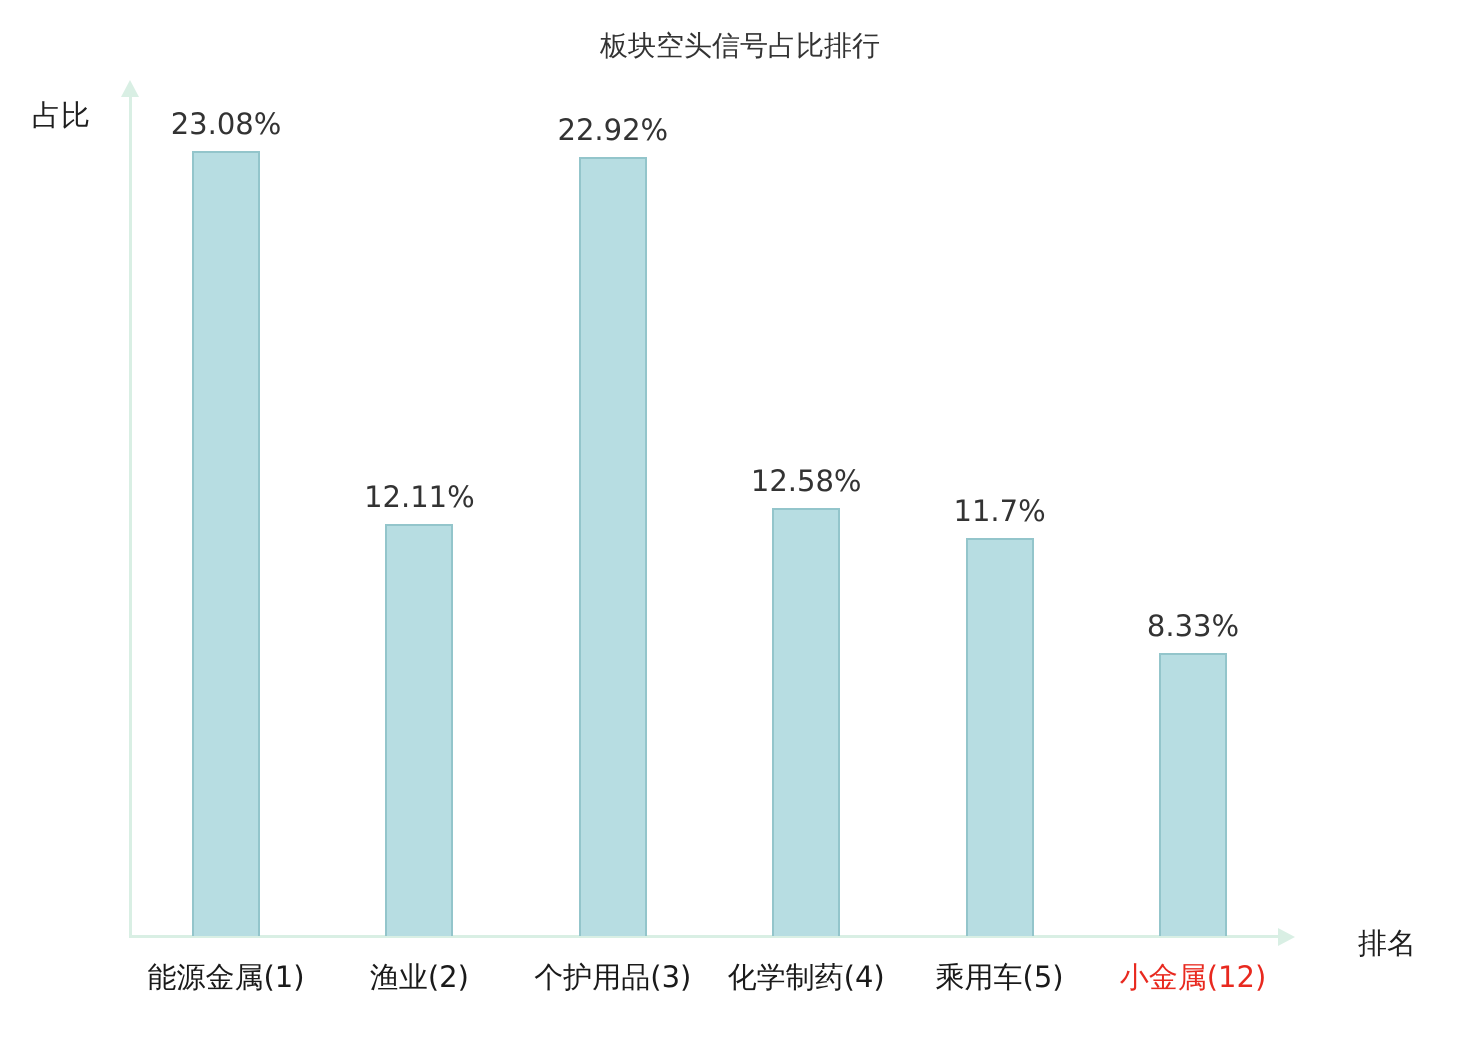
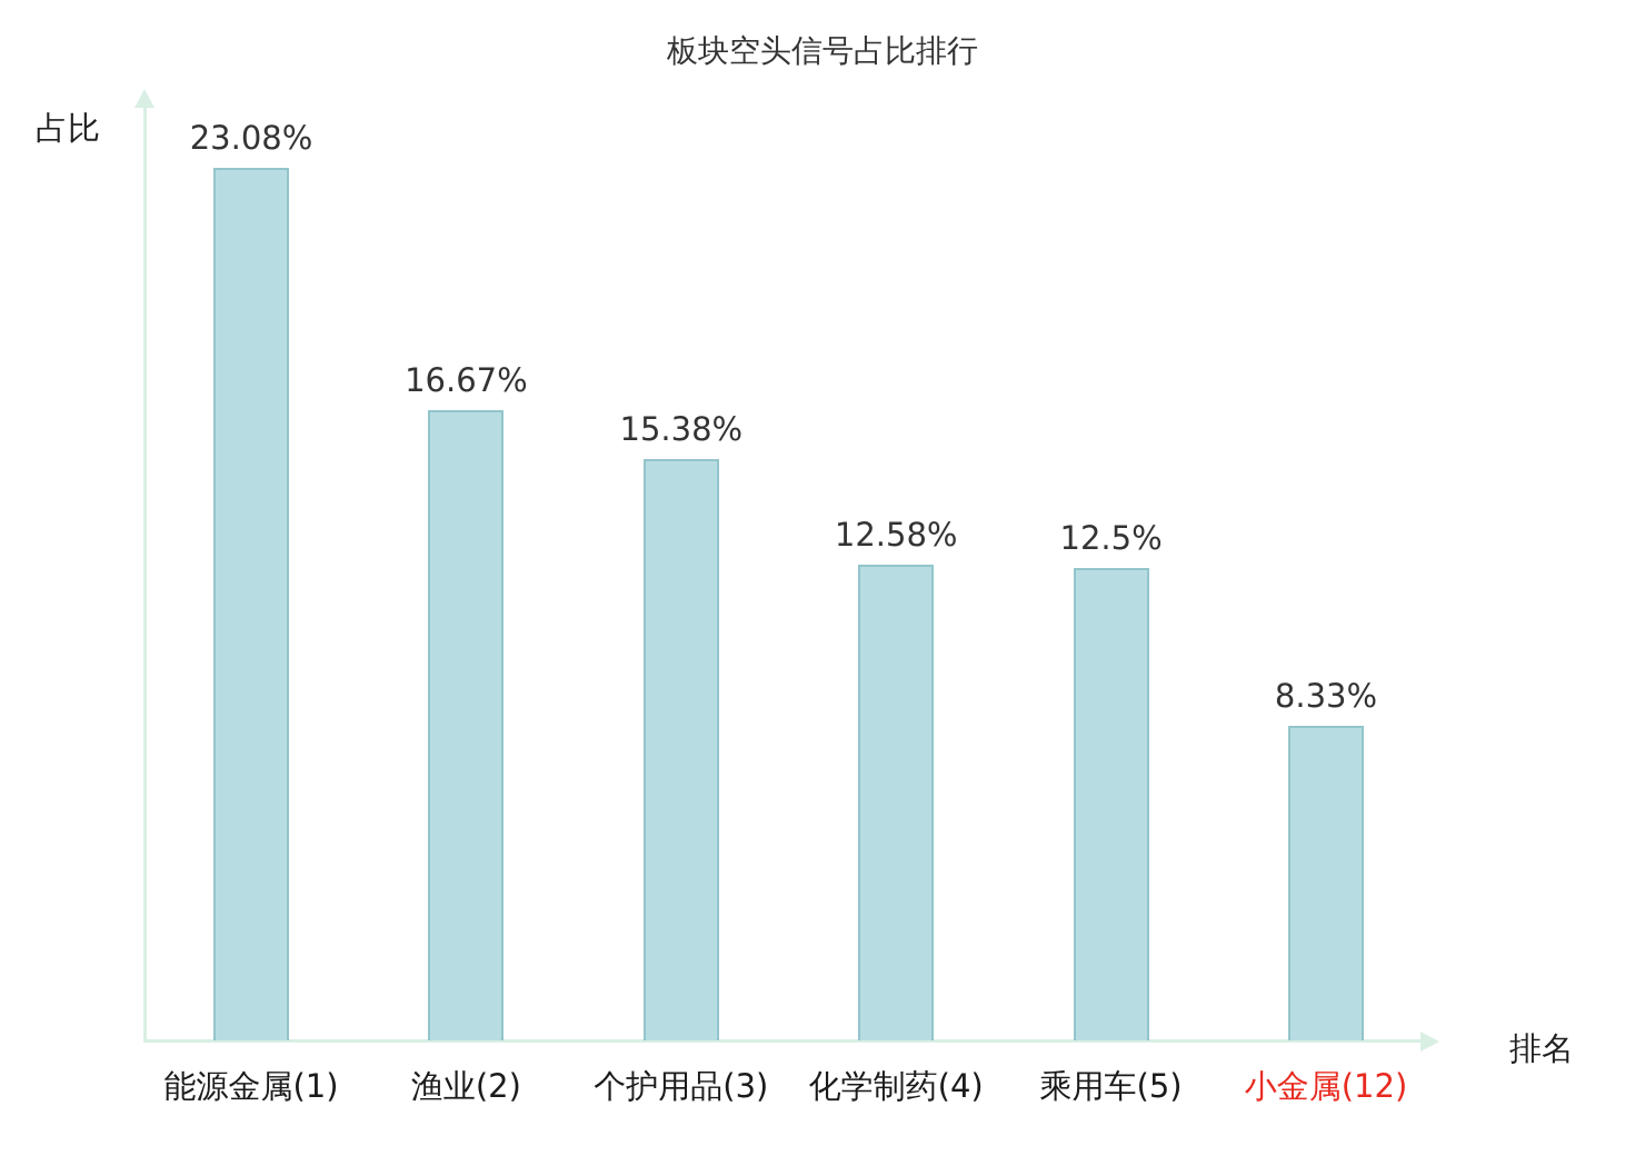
渔业(2): 12.11% -> 16.67%
个护用品(3): 22.92% -> 15.38%
乘用车(5): 11.7% -> 12.5%
